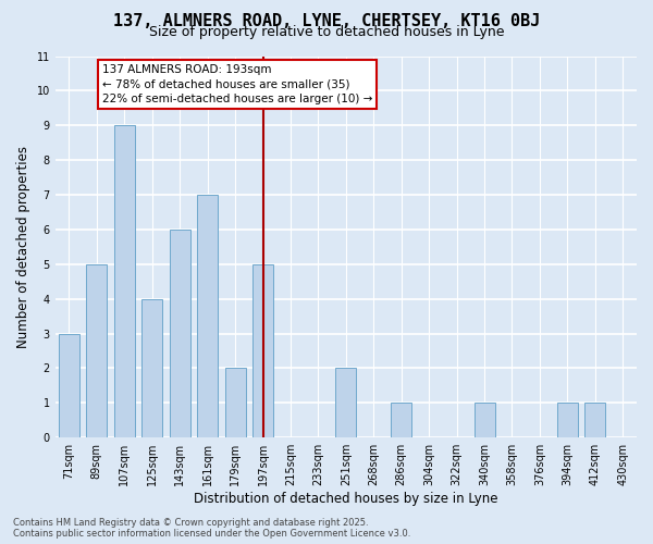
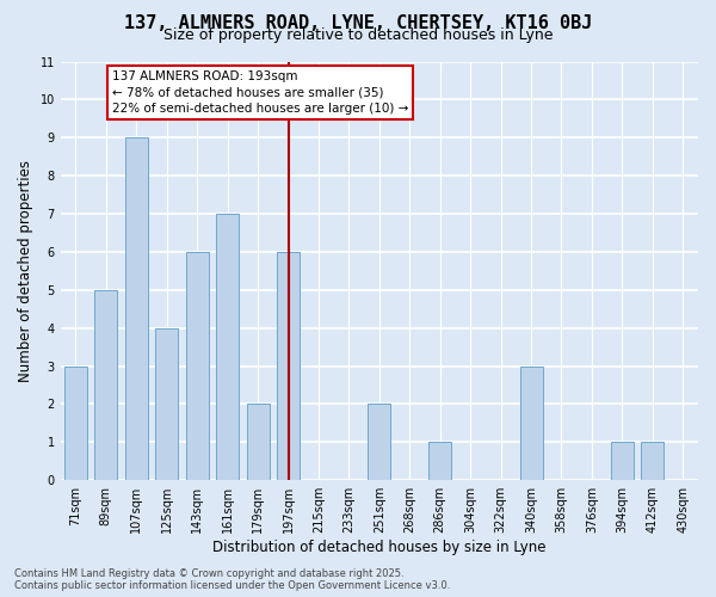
197sqm: 5 -> 6
340sqm: 1 -> 3
